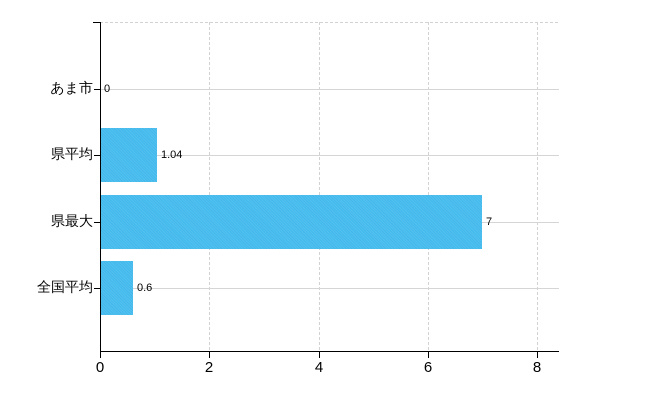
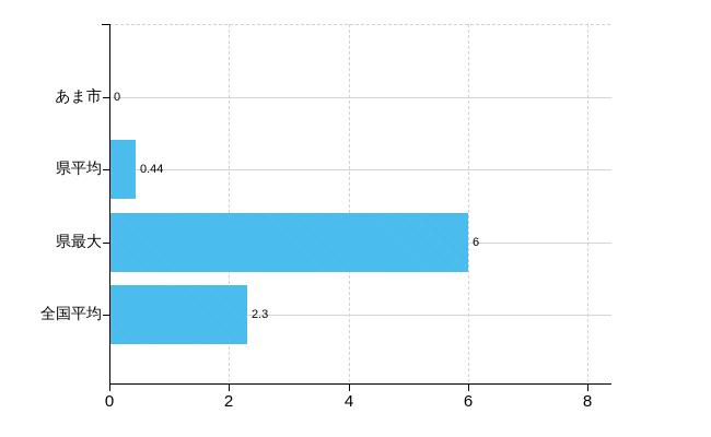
県平均: 1.04 -> 0.44
県最大: 7 -> 6
全国平均: 0.6 -> 2.3
